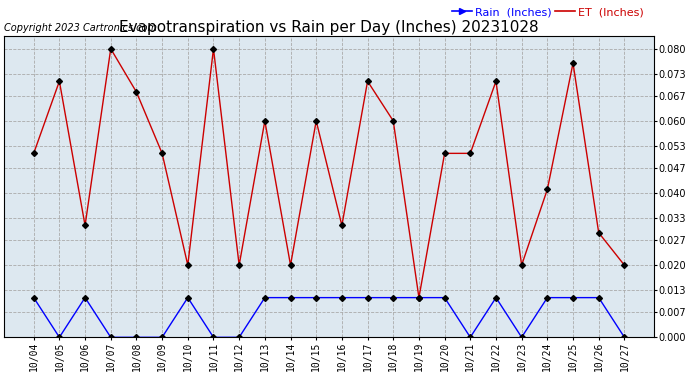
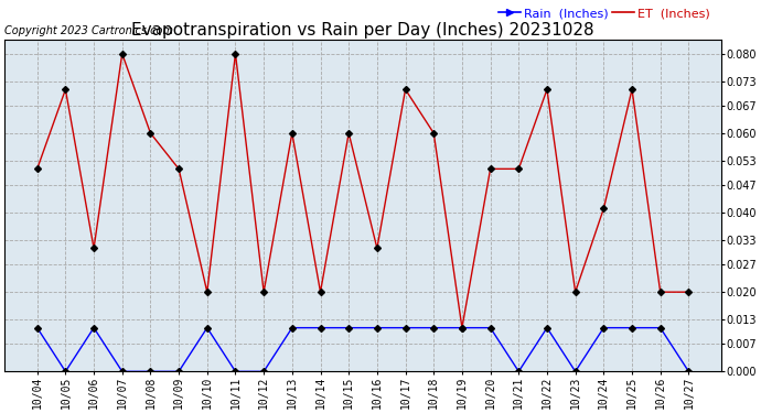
ET (Inches)/10/08: 0.068 -> 0.060
ET (Inches)/10/25: 0.076 -> 0.071
ET (Inches)/10/26: 0.029 -> 0.020
